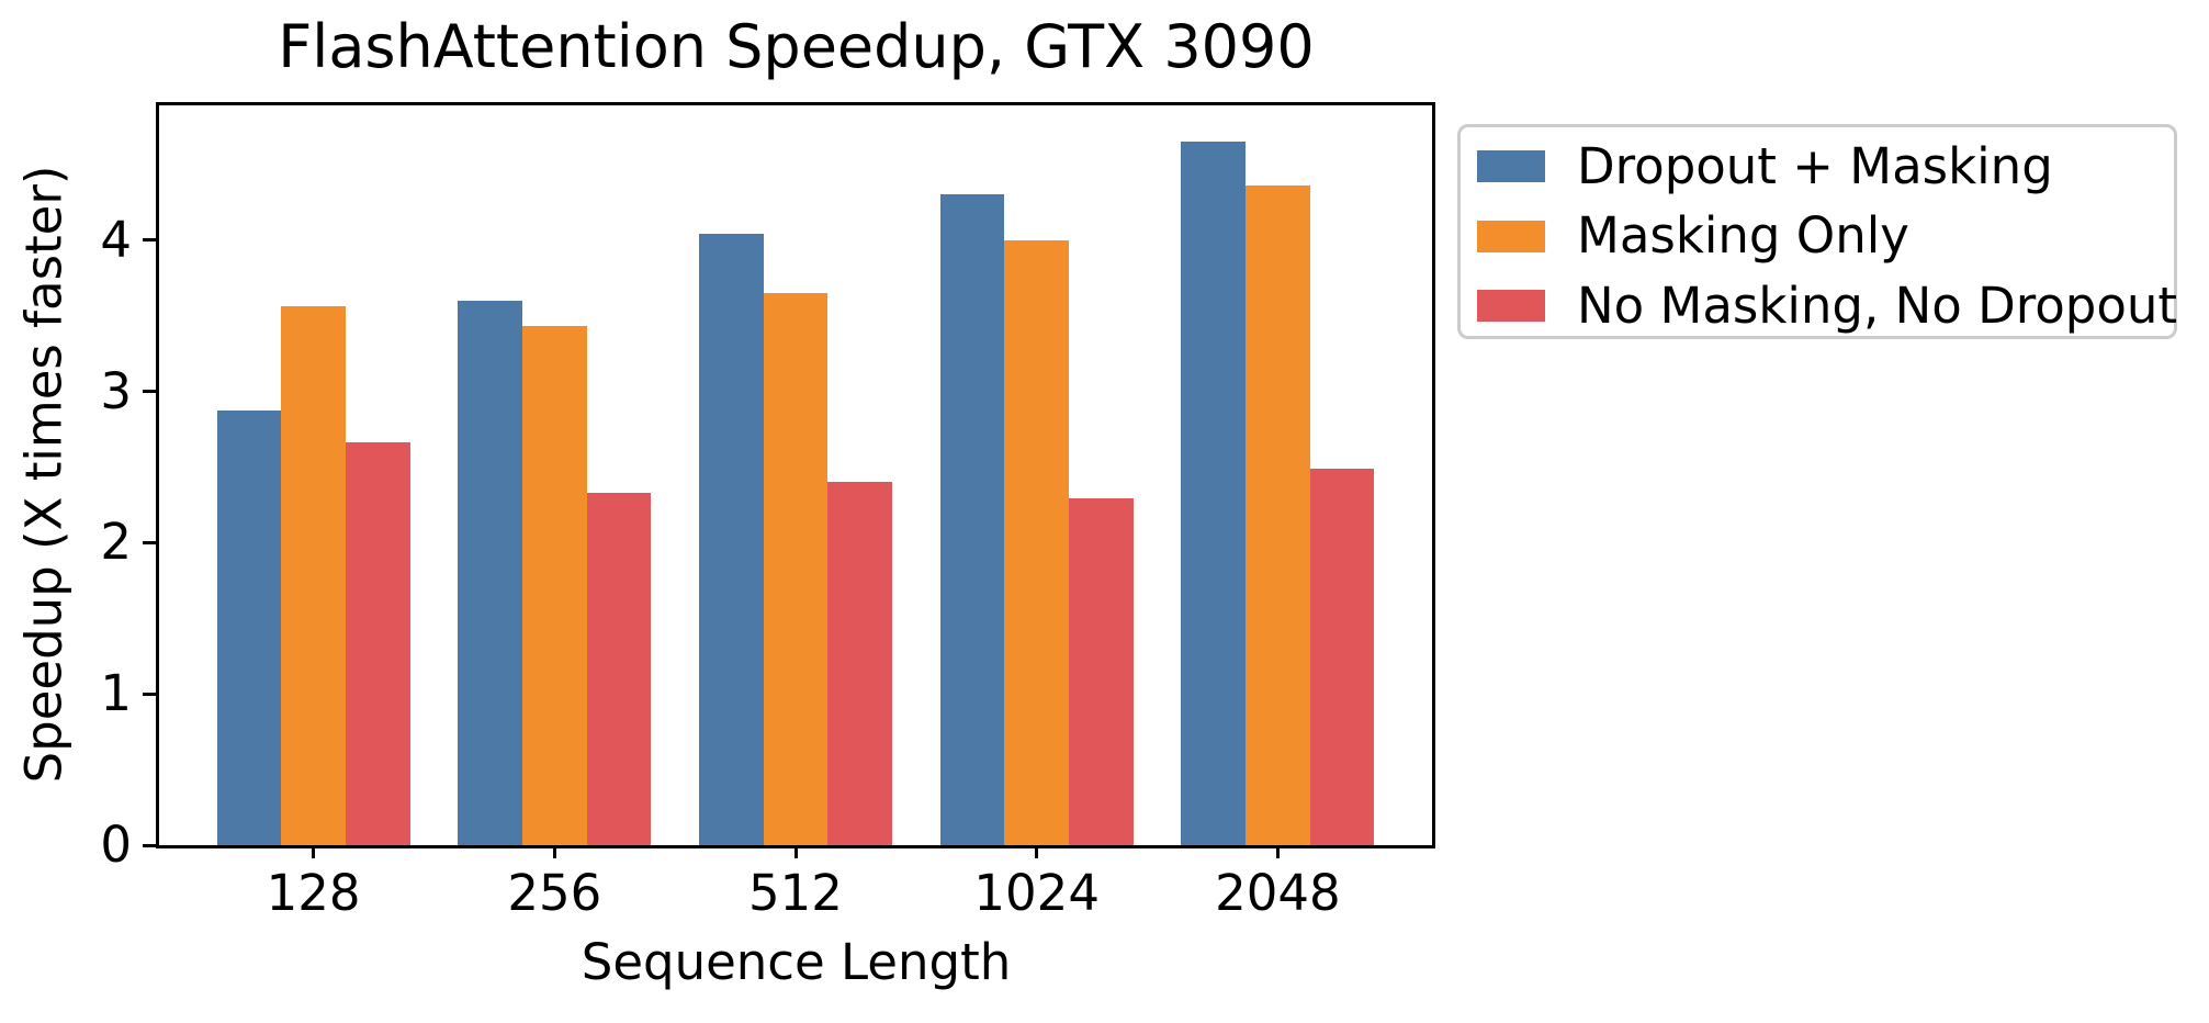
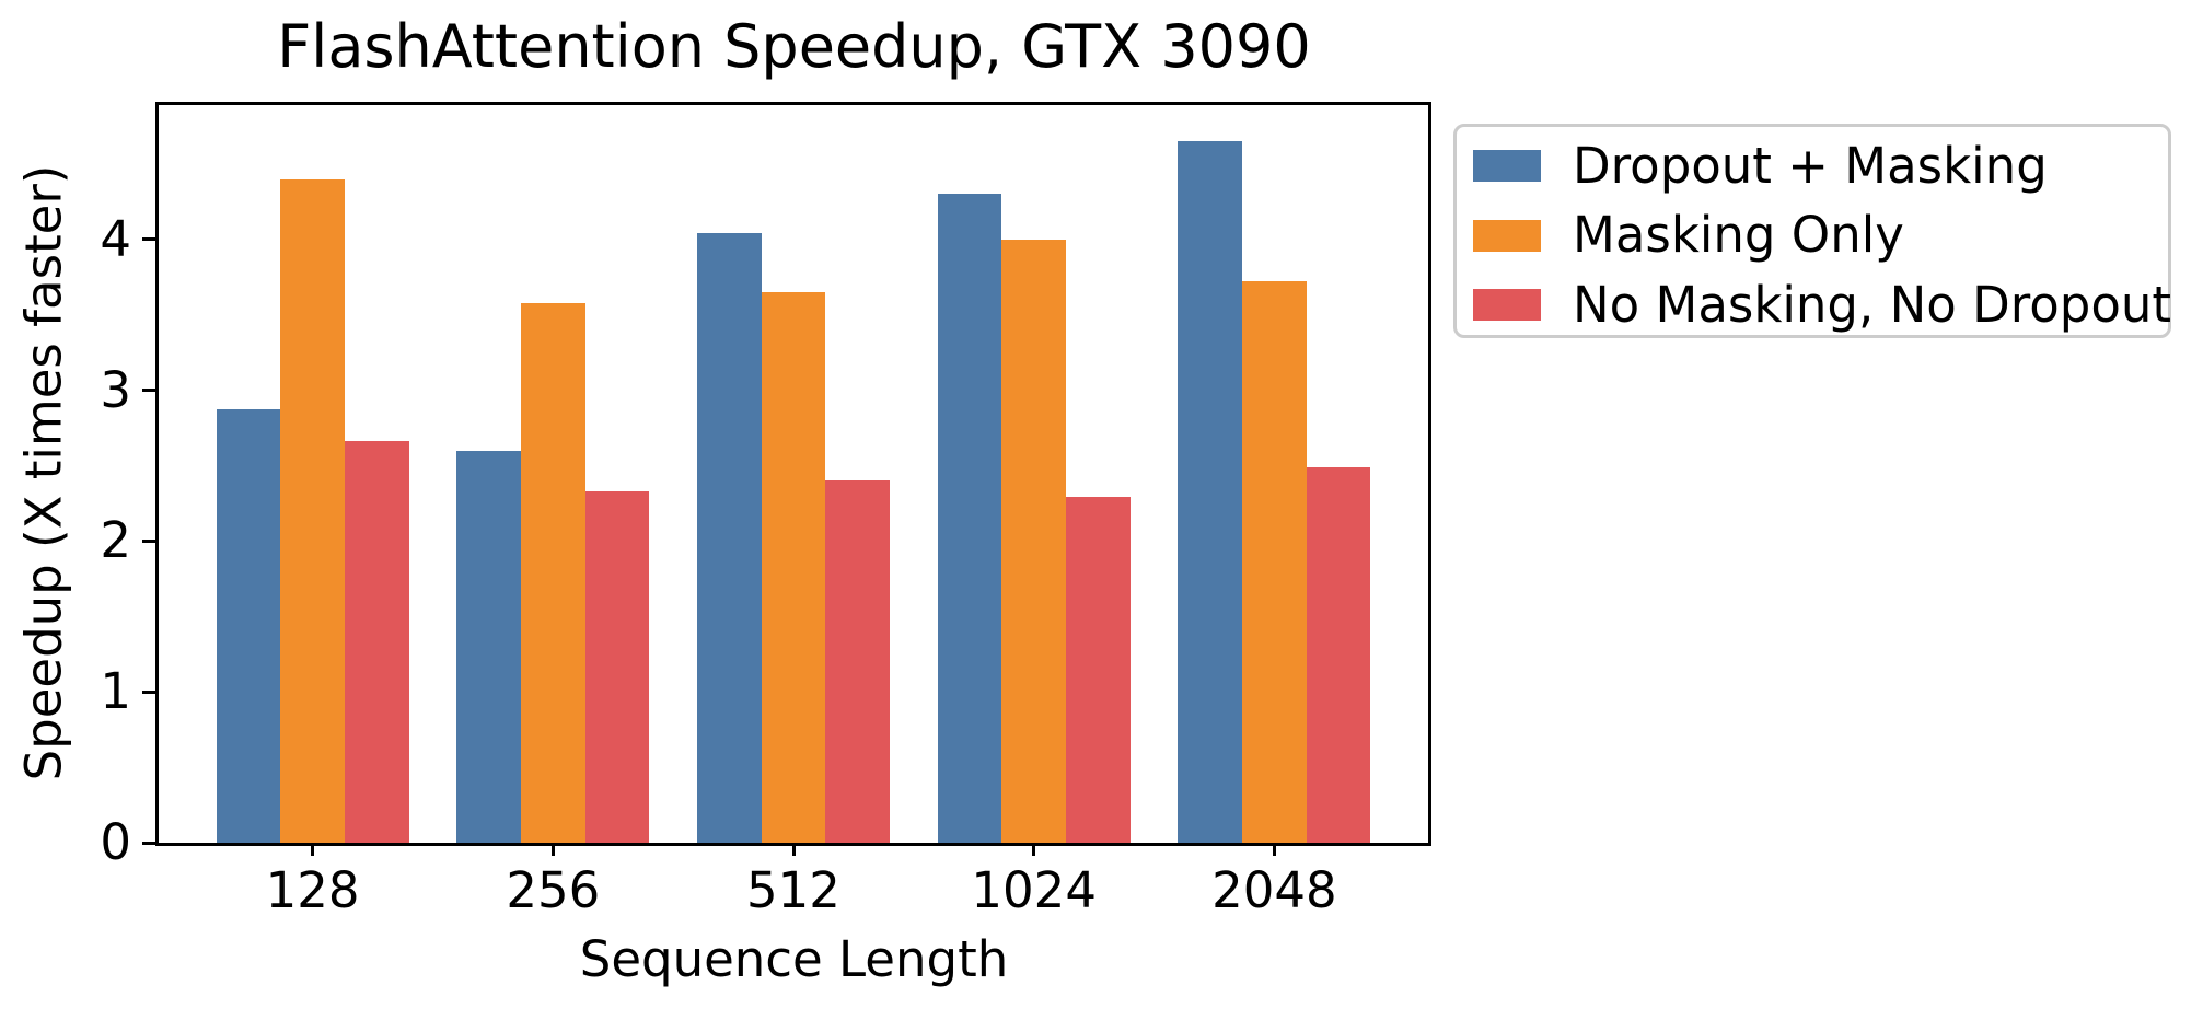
Masking Only/128: 3.56 -> 4.40
Dropout + Masking/256: 3.60 -> 2.60
Masking Only/256: 3.43 -> 3.58
Masking Only/2048: 4.36 -> 3.72
